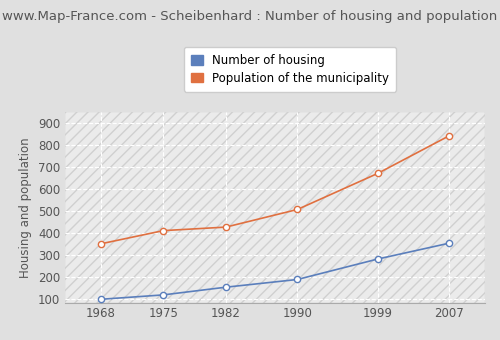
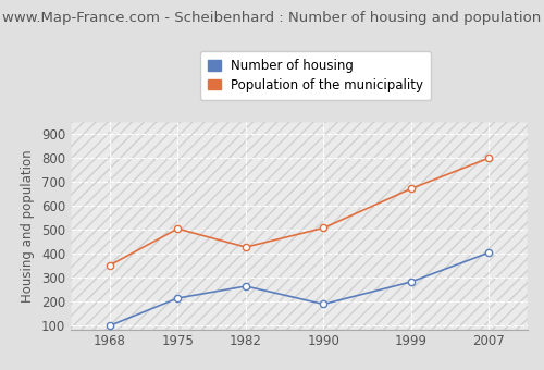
Number of housing/1975: 120 -> 215
Population of the municipality/1975: 412 -> 505
Number of housing/1982: 155 -> 265
Number of housing/2007: 355 -> 405
Population of the municipality/2007: 843 -> 800
